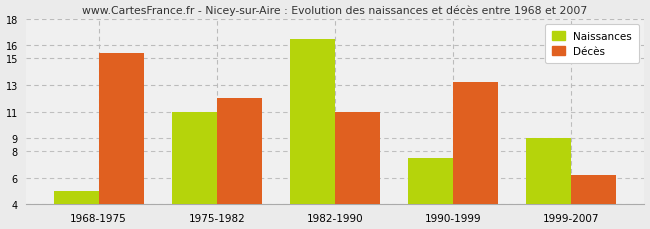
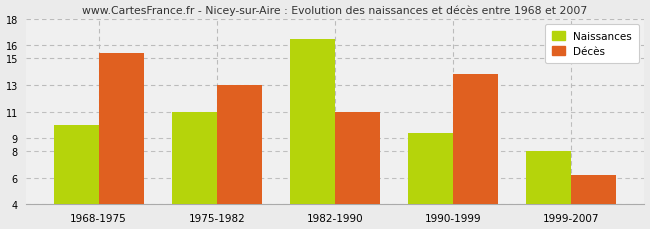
Naissances/1968-1975: 5.0 -> 10.0
Décès/1975-1982: 12.0 -> 13.0
Naissances/1990-1999: 7.5 -> 9.4
Décès/1990-1999: 13.2 -> 13.8
Naissances/1999-2007: 9.0 -> 8.0
